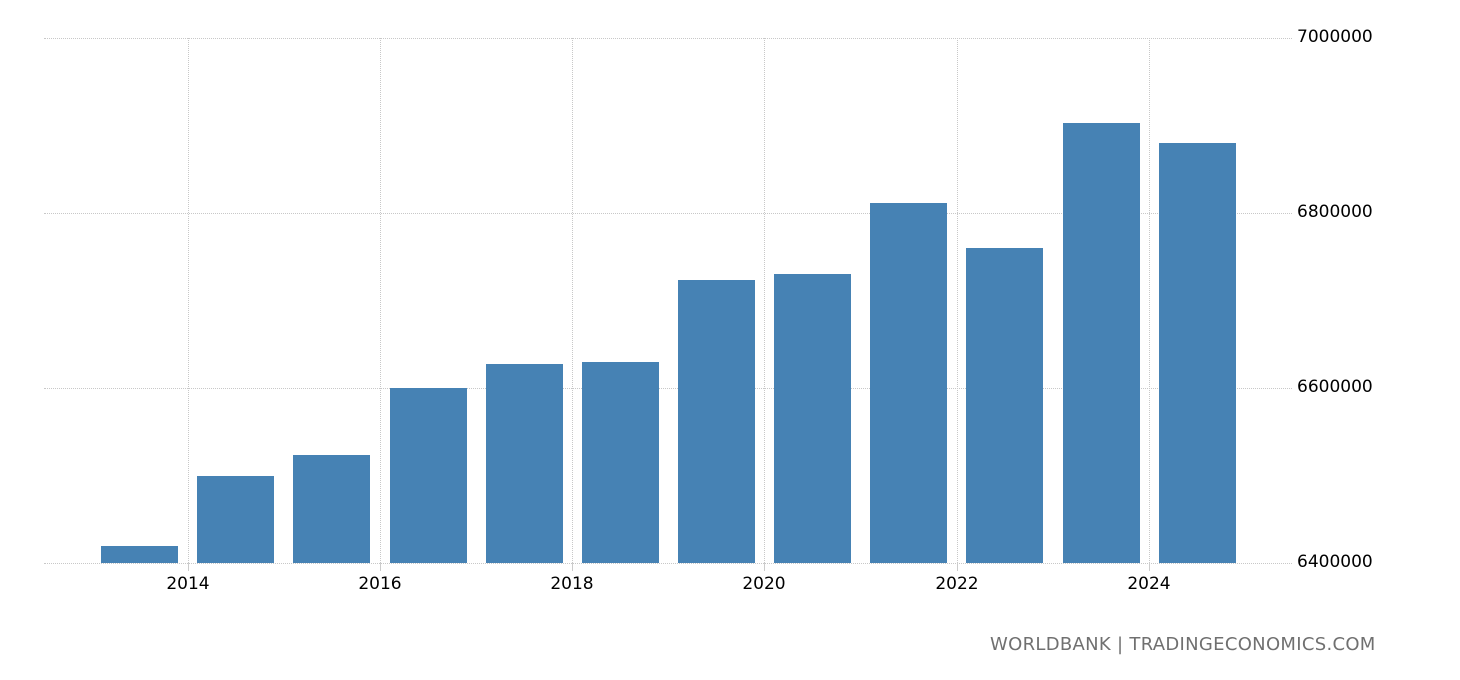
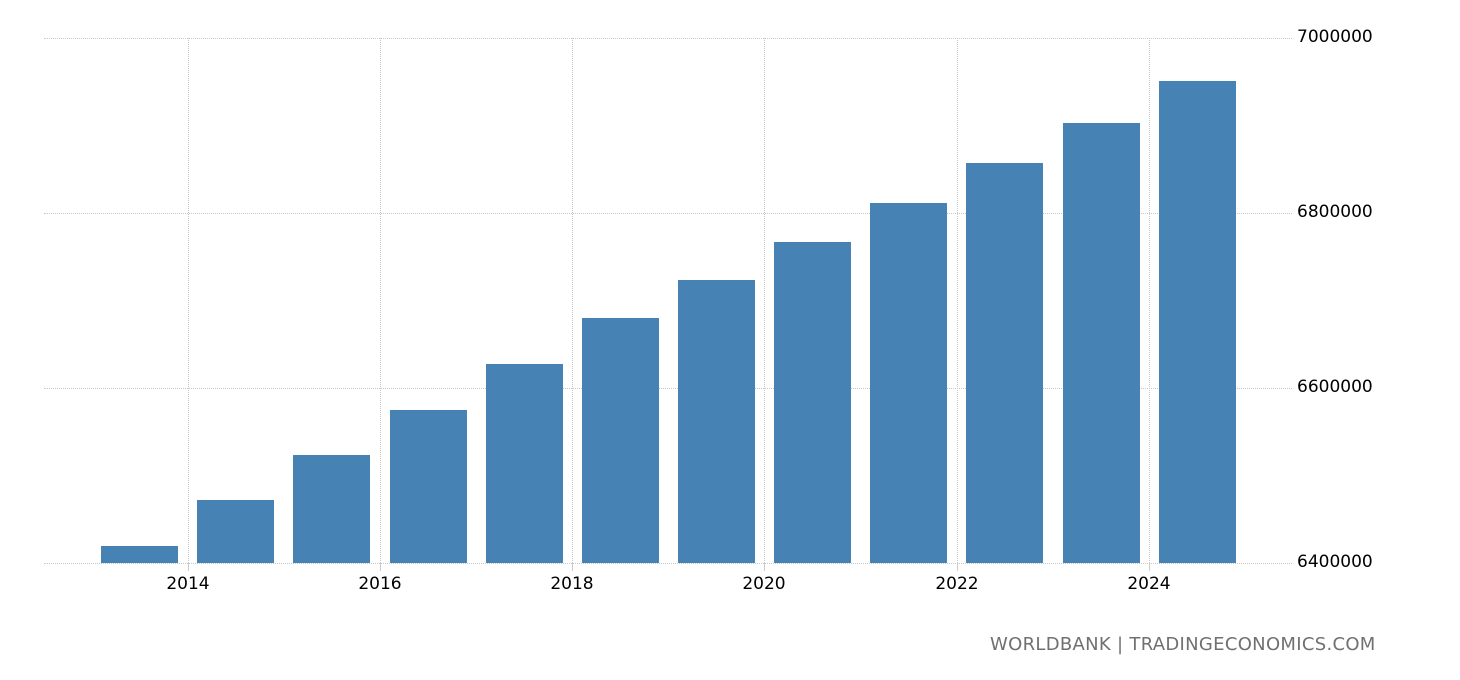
2014: 6500000 -> 6470000
2016: 6600000 -> 6580000
2018: 6630000 -> 6680000
2020: 6730000 -> 6770000
2022: 6760000 -> 6860000
2024: 6880000 -> 6950000
